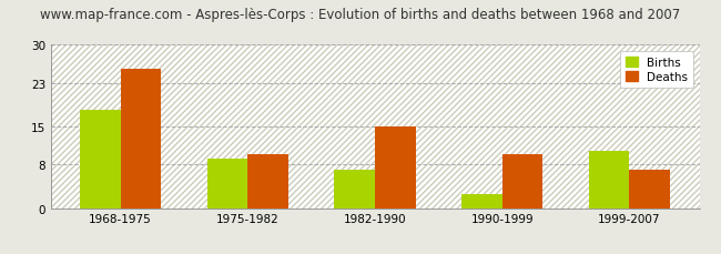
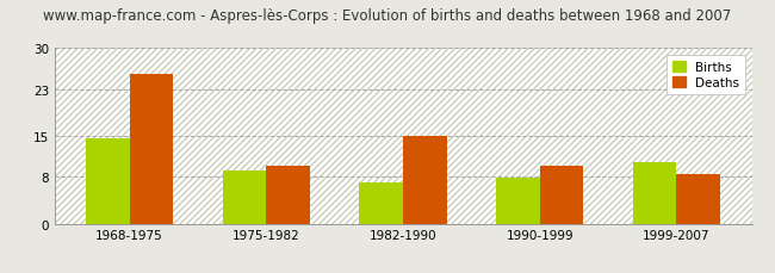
Births/1968-1975: 18.0 -> 14.5
Births/1990-1999: 2.5 -> 7.8
Deaths/1999-2007: 7.0 -> 8.5
